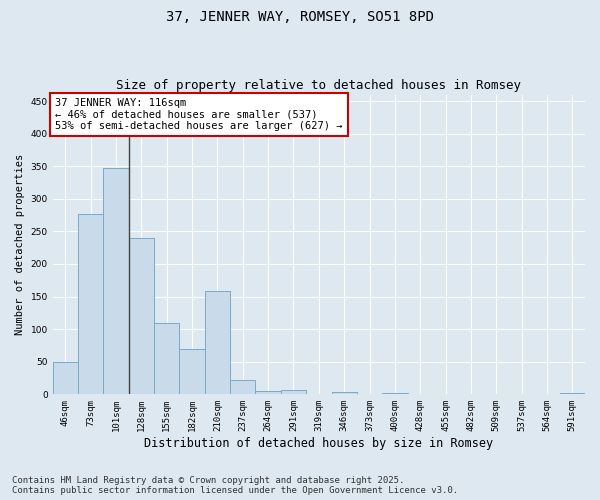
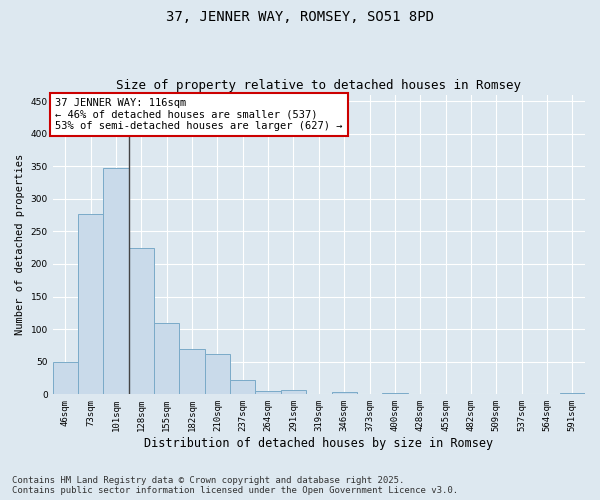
128sqm: 240 -> 225
210sqm: 158 -> 62
